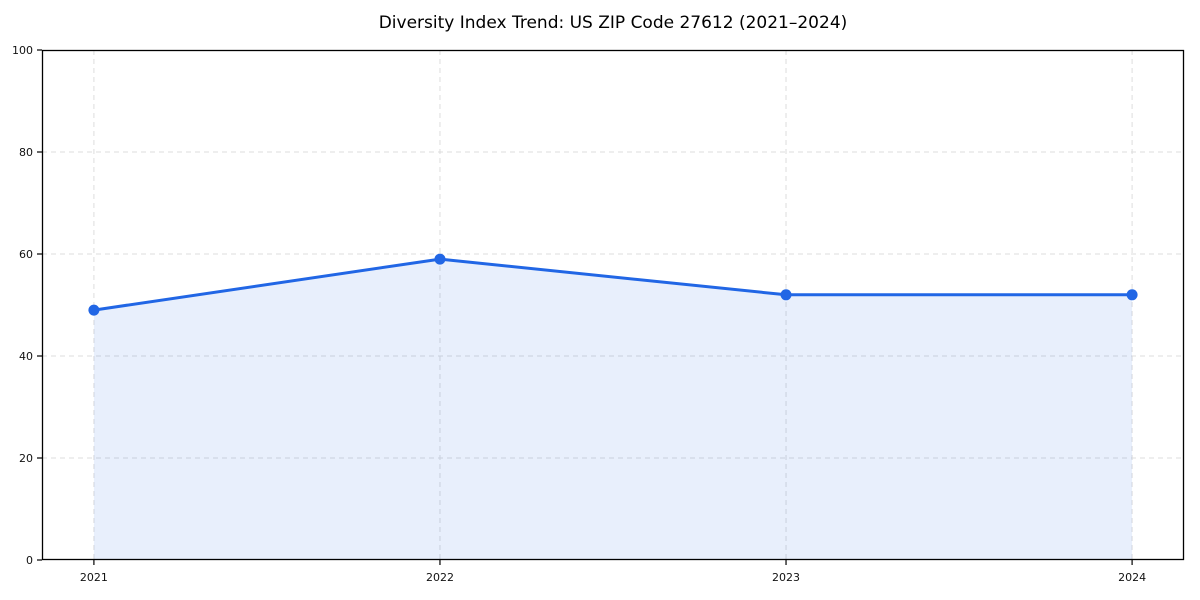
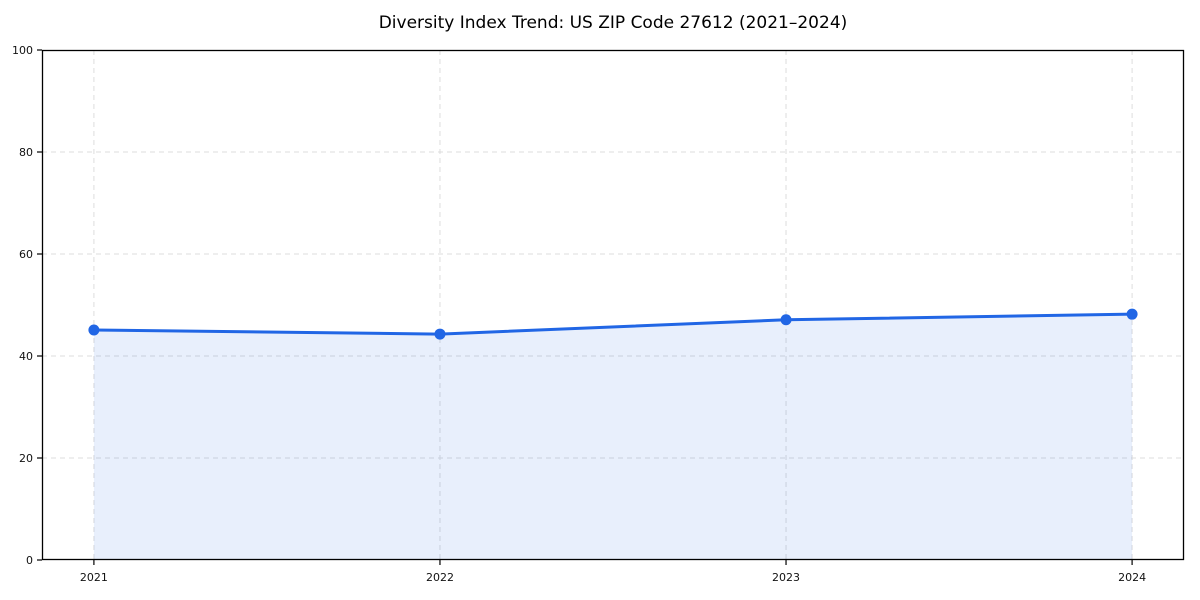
2021: 49 -> 45
2022: 59 -> 44
2023: 52 -> 47
2024: 52 -> 48
